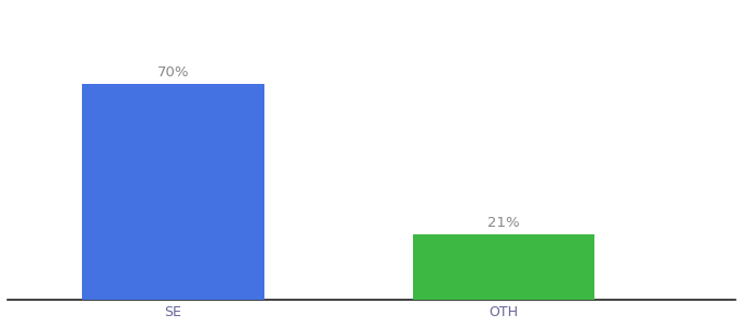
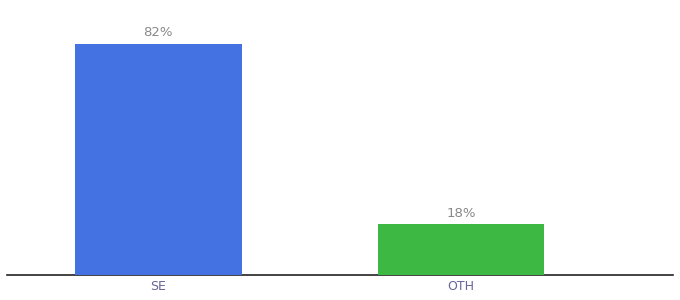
SE: 70% -> 82%
OTH: 21% -> 18%
